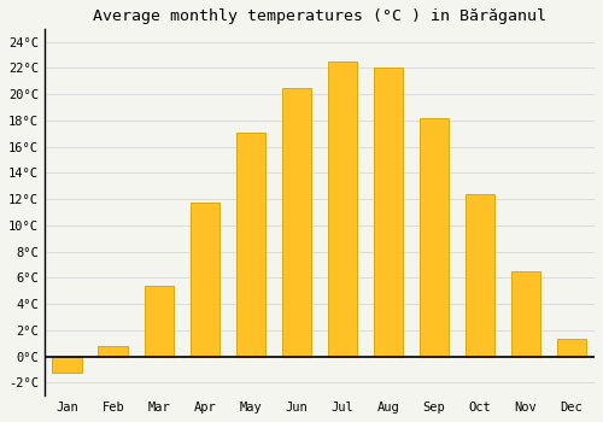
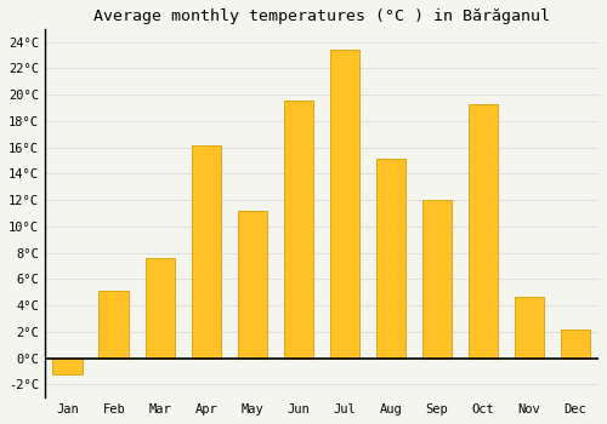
Feb: 0.8°C -> 5.1°C
Mar: 5.4°C -> 7.6°C
Apr: 11.7°C -> 16.2°C
May: 17.1°C -> 11.2°C
Jun: 20.5°C -> 19.6°C
Jul: 22.5°C -> 23.4°C
Aug: 22.0°C -> 15.1°C
Sep: 18.2°C -> 12.0°C
Oct: 12.4°C -> 19.3°C
Nov: 6.5°C -> 4.7°C
Dec: 1.3°C -> 2.2°C
